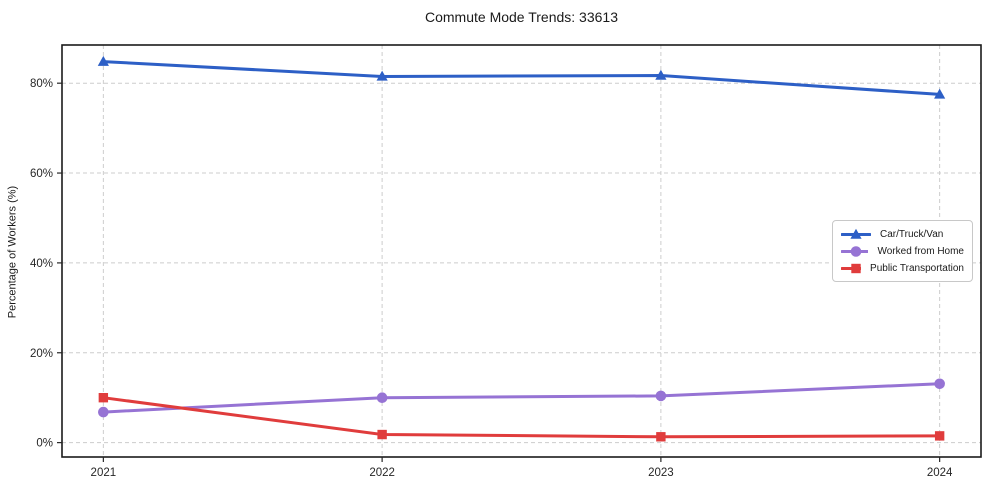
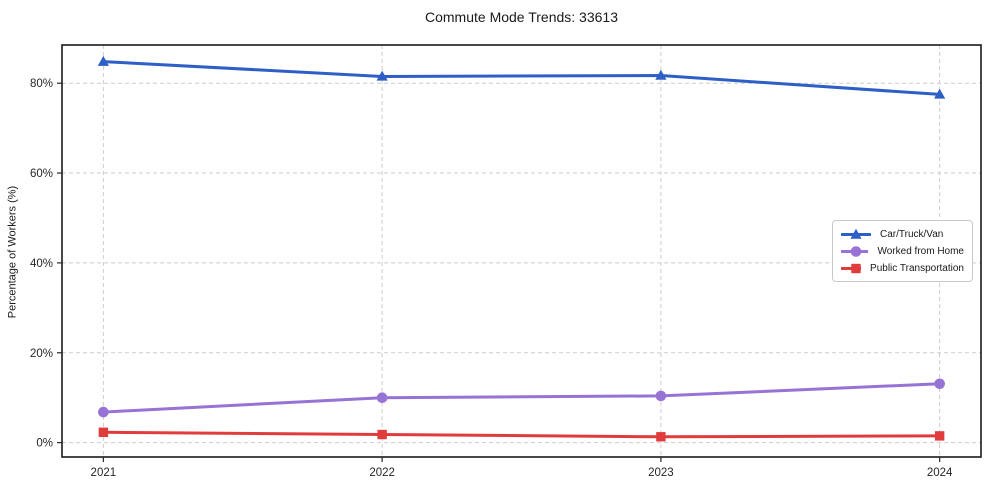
Public Transportation/2021: 10% -> 2%
